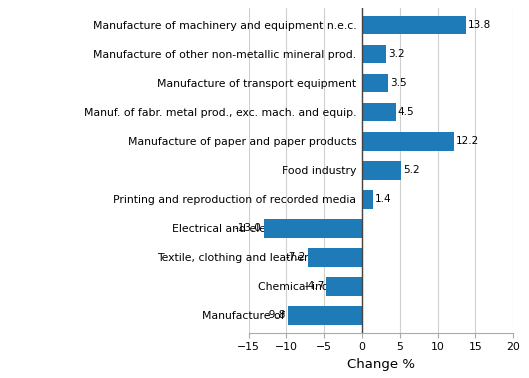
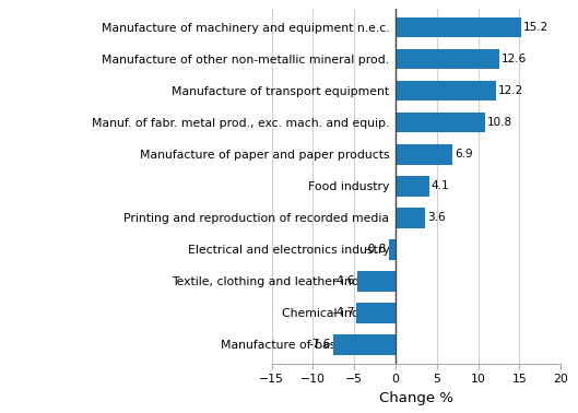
Manufacture of machinery and equipment n.e.c.: 13.8 -> 15.2
Manufacture of other non-metallic mineral prod.: 3.2 -> 12.6
Manufacture of transport equipment: 3.5 -> 12.2
Manuf. of fabr. metal prod., exc. mach. and equip.: 4.5 -> 10.8
Manufacture of paper and paper products: 12.2 -> 6.9
Food industry: 5.2 -> 4.1
Printing and reproduction of recorded media: 1.4 -> 3.6
Electrical and electronics industry: -13.0 -> -0.8
Textile, clothing and leather industry: -7.2 -> -4.6
Manufacture of basic metals: -9.8 -> -7.6
